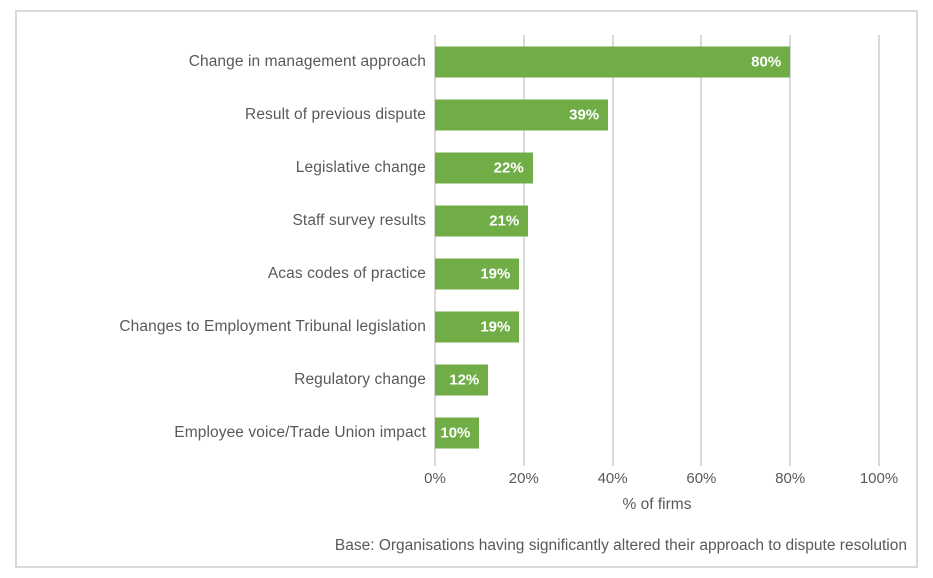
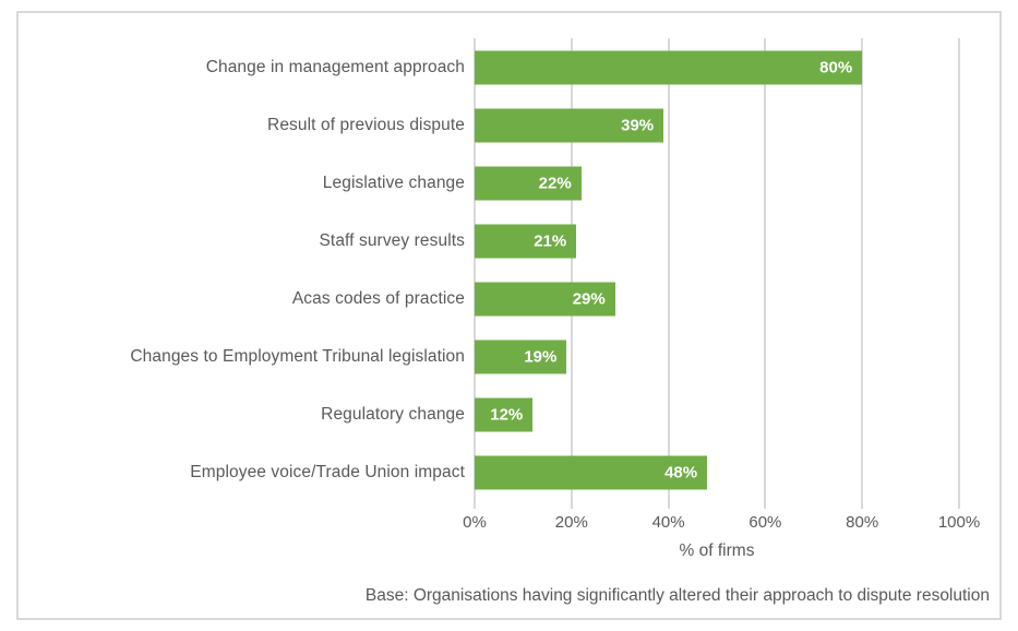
Acas codes of practice: 19% -> 29%
Employee voice/Trade Union impact: 10% -> 48%
